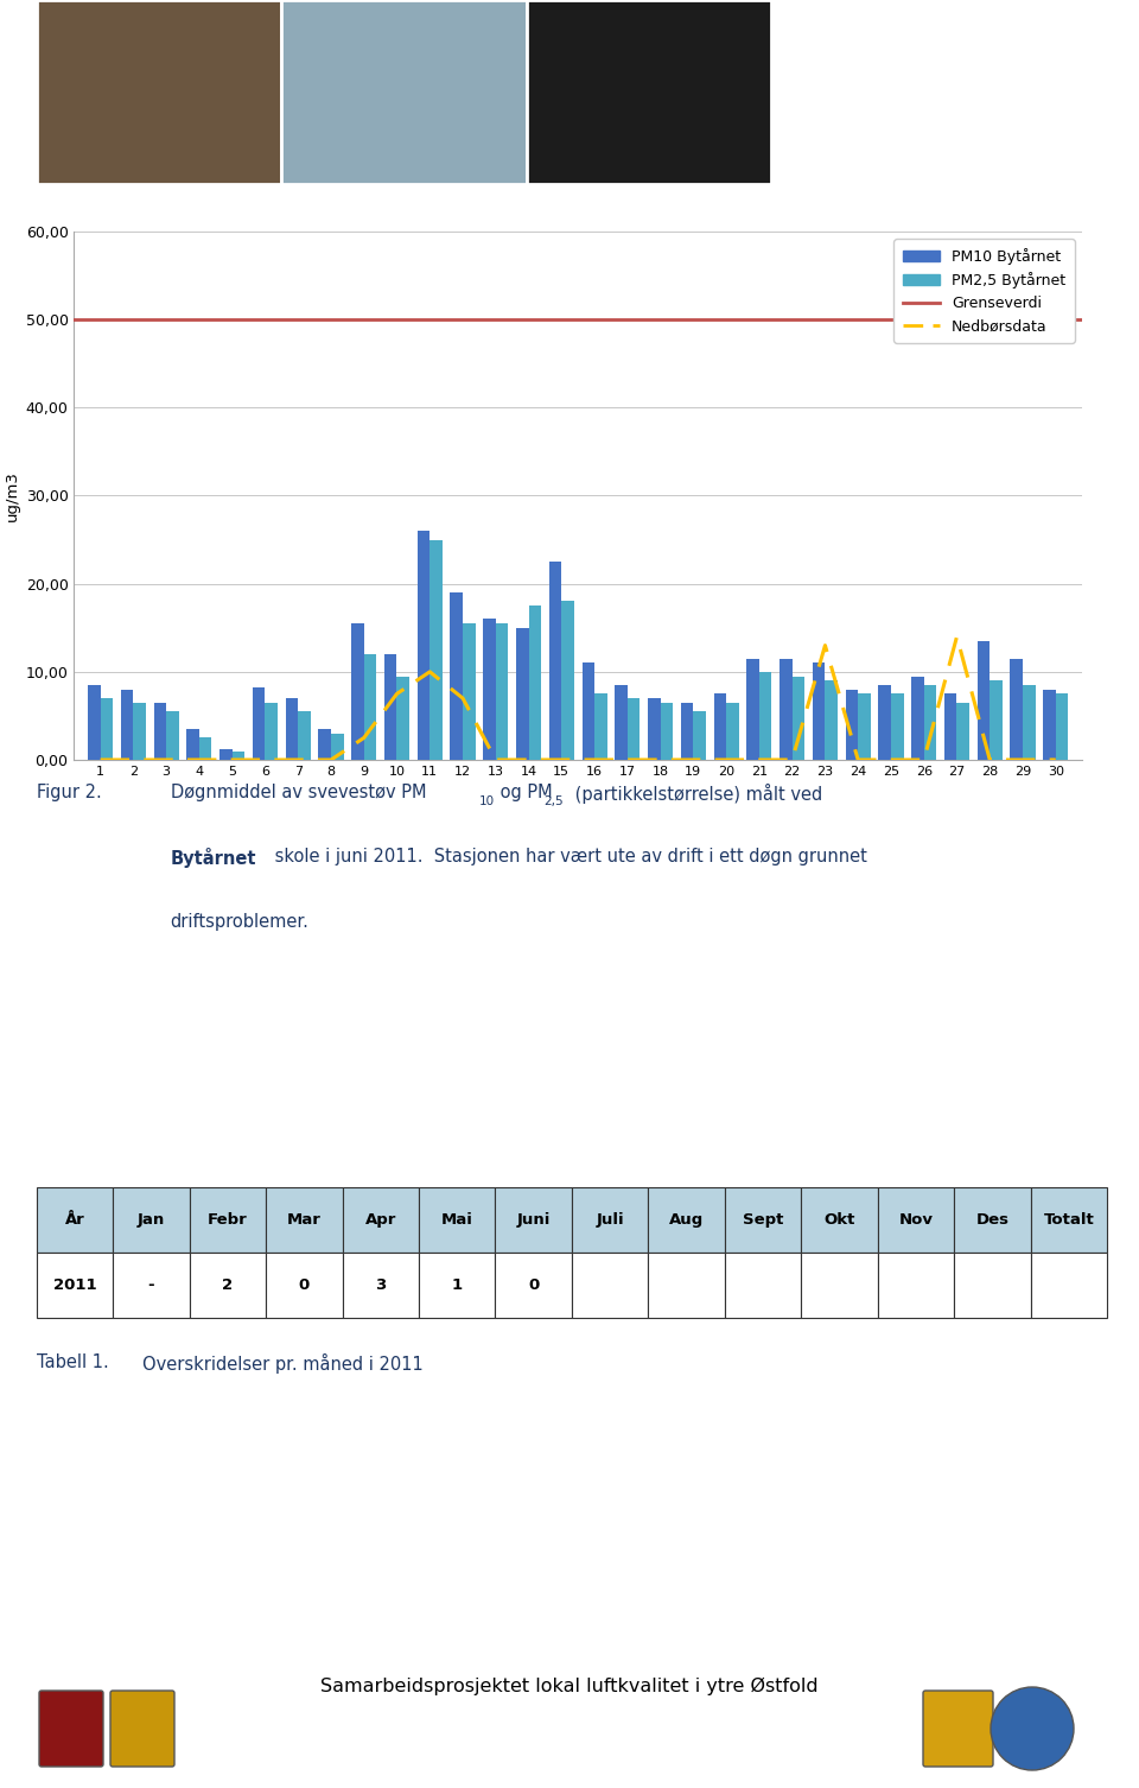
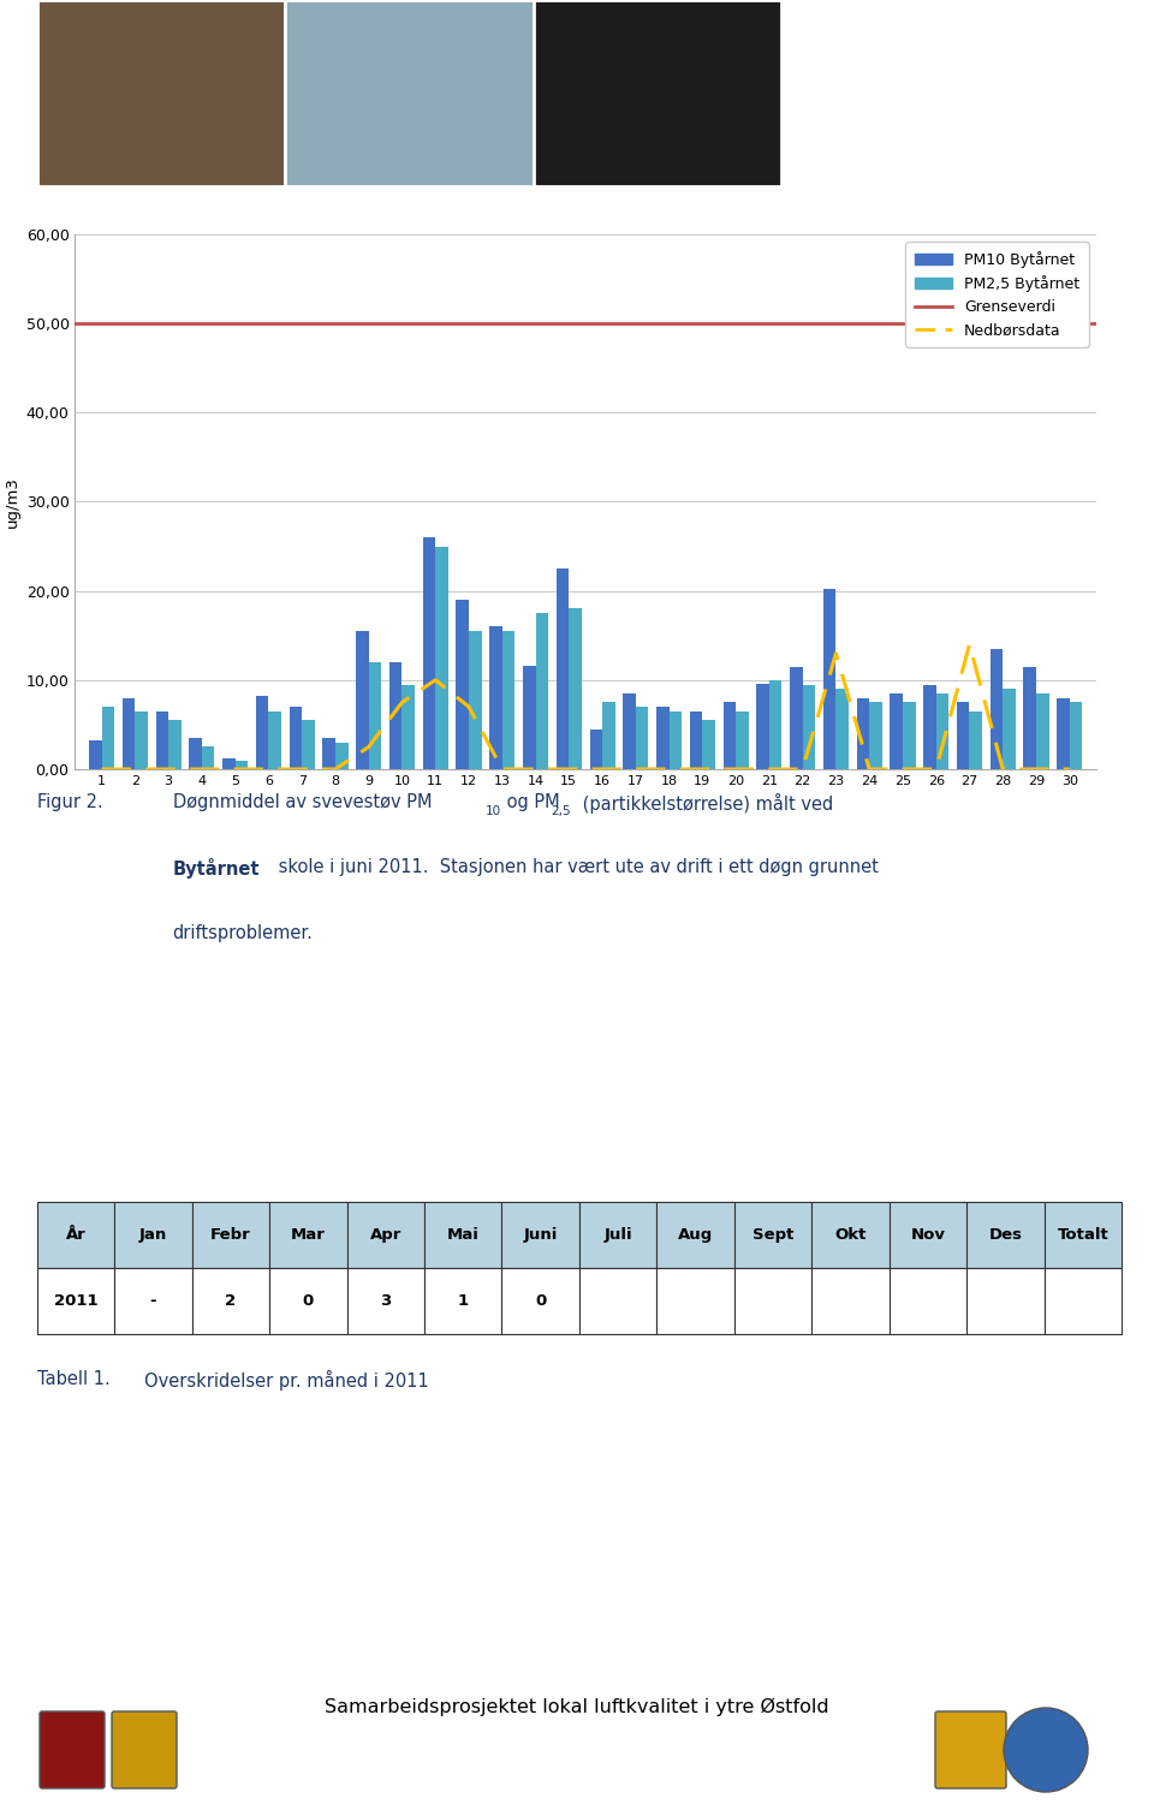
PM10 Bytårnet/1: 8,5 -> 3,2
PM10 Bytårnet/14: 15,0 -> 11,6
PM10 Bytårnet/16: 11,0 -> 4,4
PM10 Bytårnet/21: 11,5 -> 9,6
PM10 Bytårnet/23: 11,0 -> 20,2
